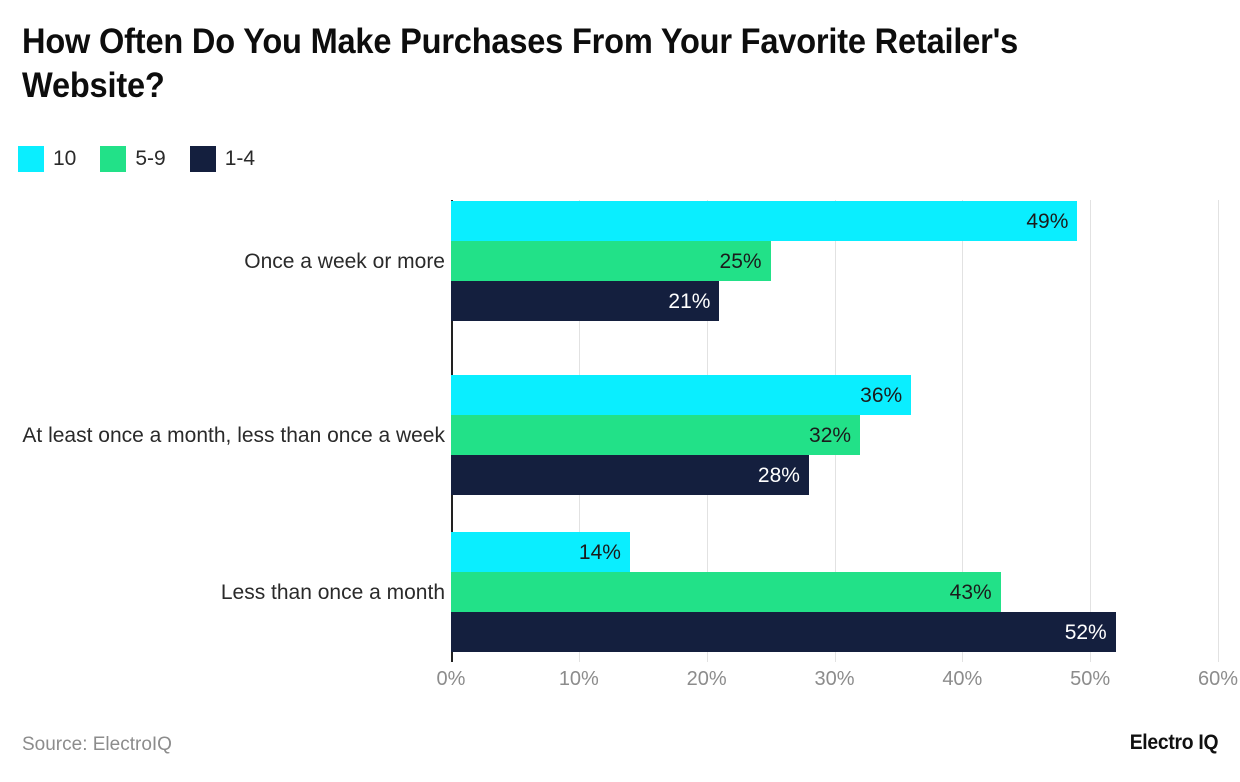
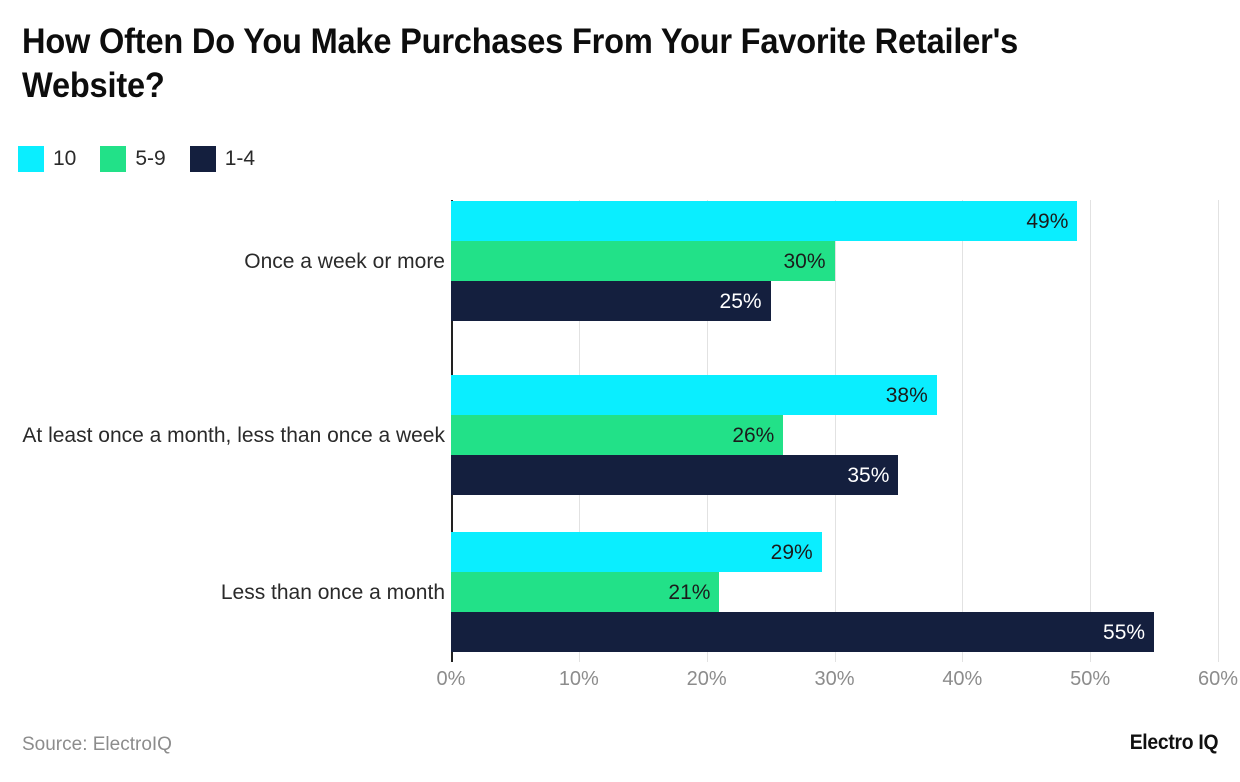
5-9/Once a week or more: 25% -> 30%
1-4/Once a week or more: 21% -> 25%
10/At least once a month, less than once a week: 36% -> 38%
5-9/At least once a month, less than once a week: 32% -> 26%
1-4/At least once a month, less than once a week: 28% -> 35%
10/Less than once a month: 14% -> 29%
5-9/Less than once a month: 43% -> 21%
1-4/Less than once a month: 52% -> 55%
